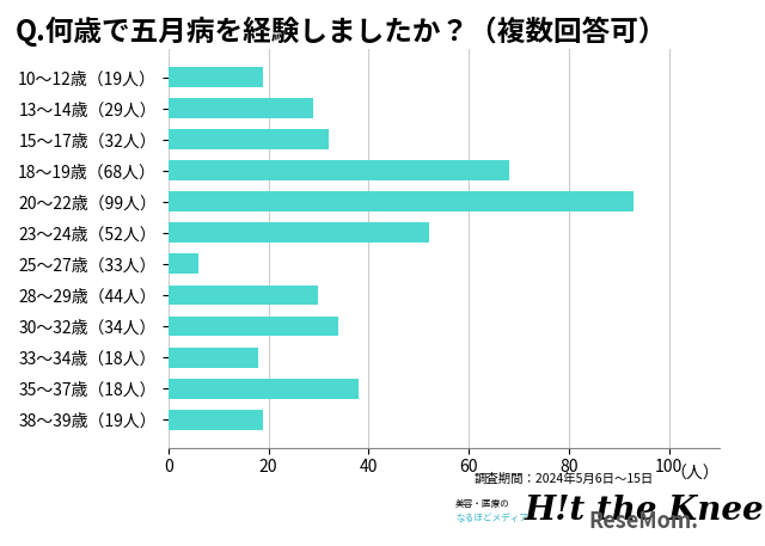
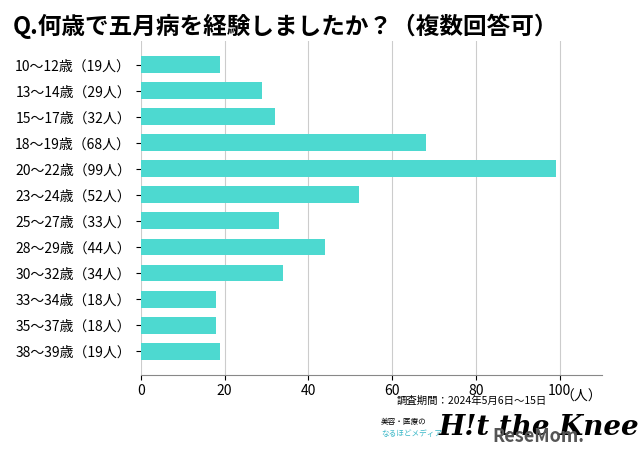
20〜22歳（99人）: 93 -> 99
25〜27歳（33人）: 6 -> 33
28〜29歳（44人）: 30 -> 44
35〜37歳（18人）: 38 -> 18
